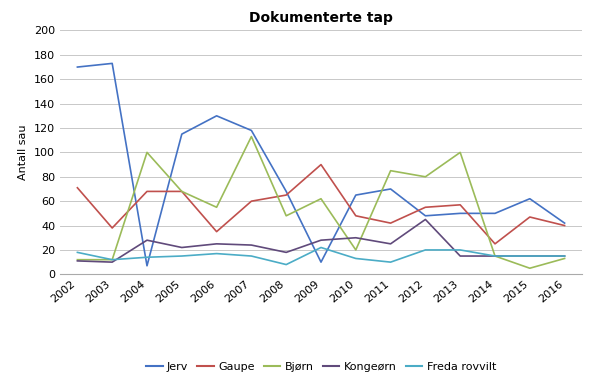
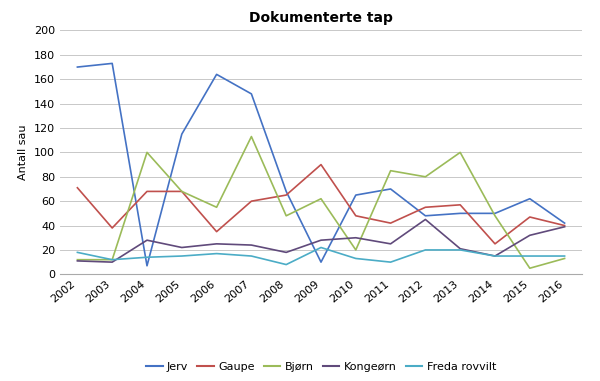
Jerv/2006: 130 -> 164
Jerv/2007: 118 -> 148
Kongeørn/2013: 15 -> 21
Bjørn/2014: 15 -> 48
Kongeørn/2015: 15 -> 32
Kongeørn/2016: 15 -> 39
